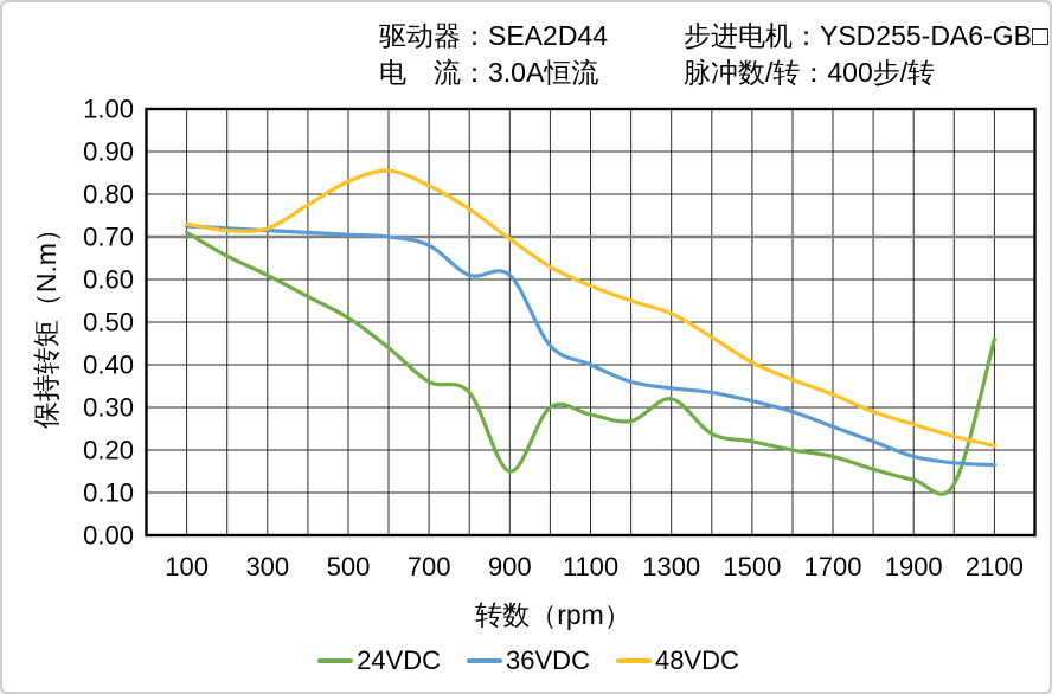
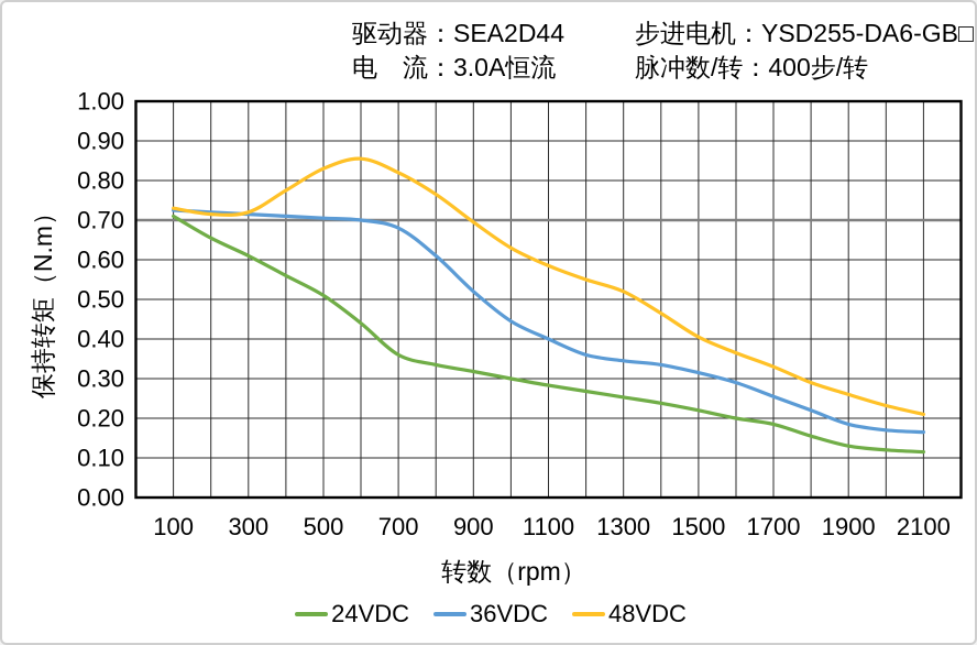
24VDC/900: 0.15 -> 0.32
36VDC/900: 0.61 -> 0.52
24VDC/1300: 0.32 -> 0.25
24VDC/2100: 0.46 -> 0.12
